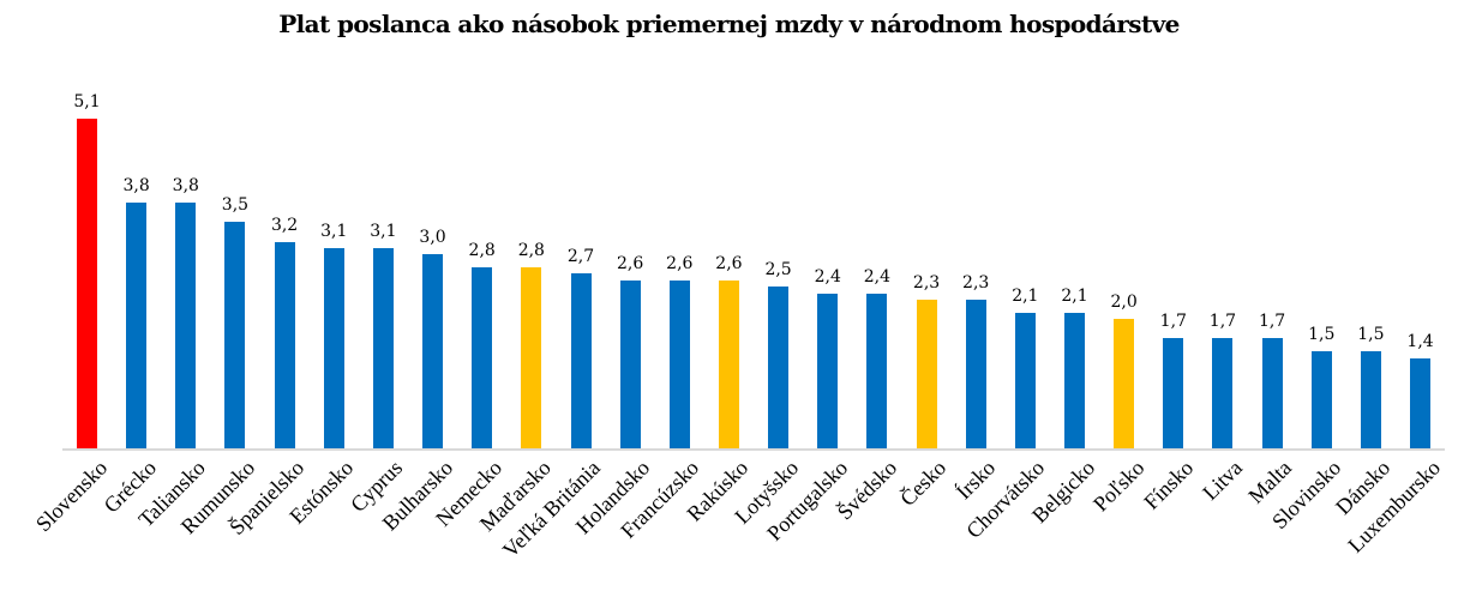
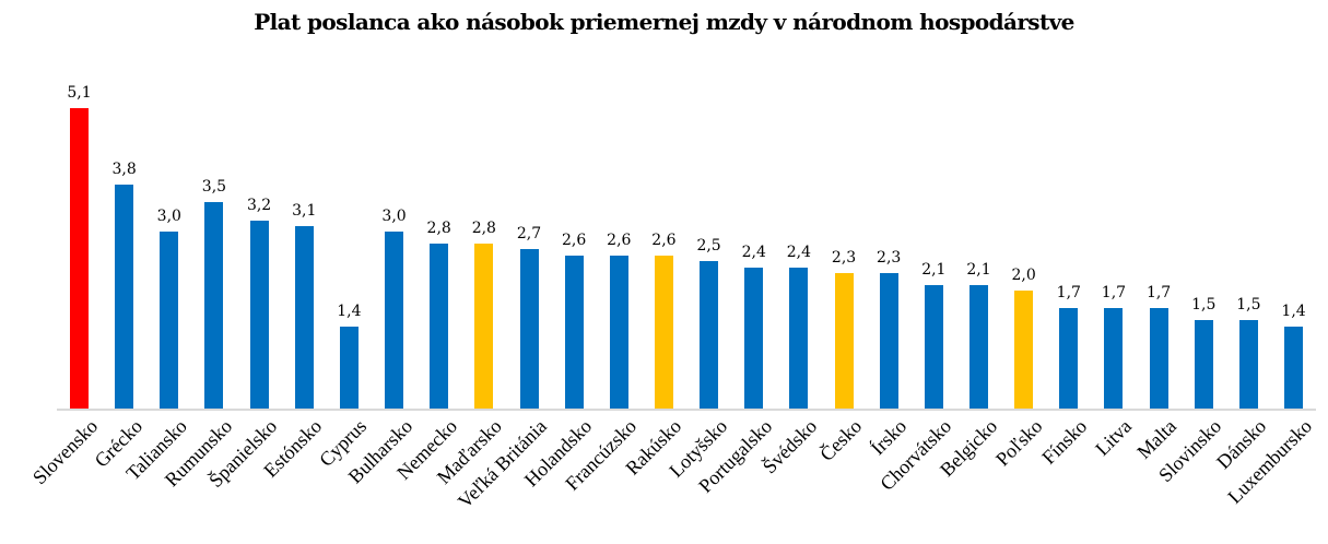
Taliansko: 3,8 -> 3,0
Cyprus: 3,1 -> 1,4
